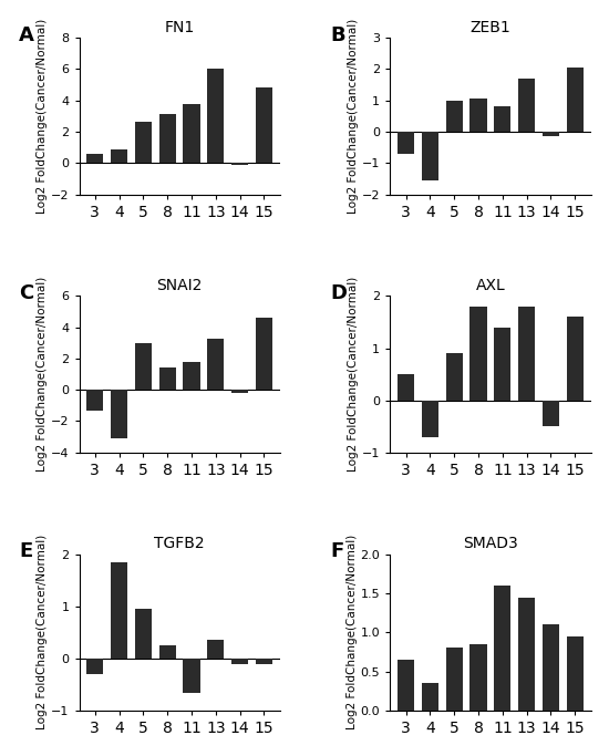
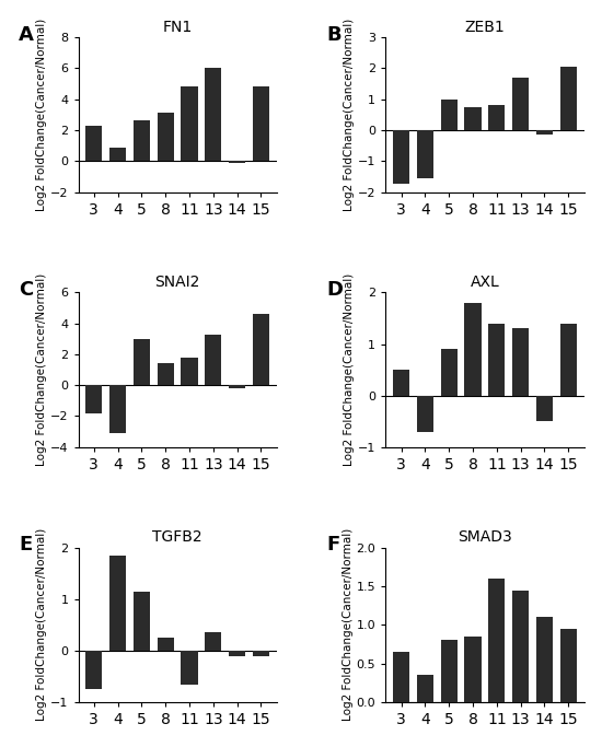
FN1/3: 0.6 -> 2.3
FN1/11: 3.8 -> 4.8
ZEB1/3: -0.70 -> -1.75
ZEB1/8: 1.05 -> 0.75
SNAI2/3: -1.3 -> -1.8
AXL/13: 1.8 -> 1.3
AXL/15: 1.6 -> 1.4
TGFB2/3: -0.30 -> -0.75
TGFB2/5: 0.95 -> 1.15
